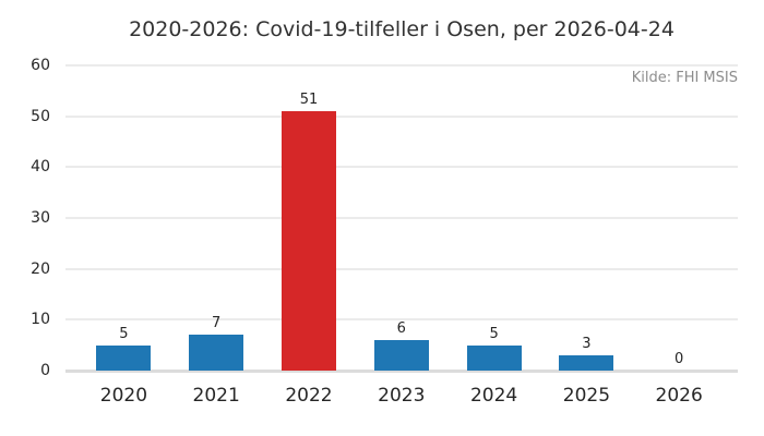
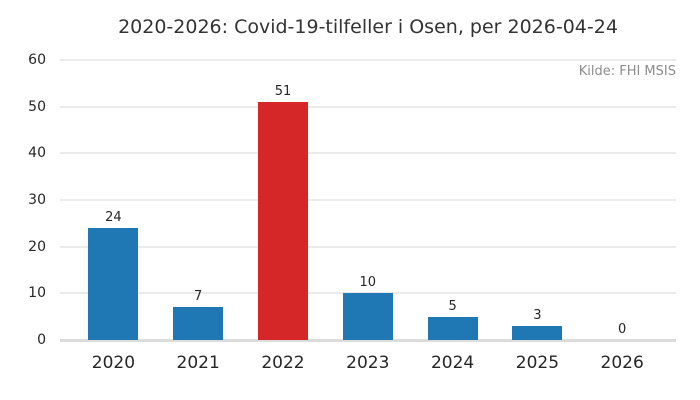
2020: 5 -> 24
2023: 6 -> 10
